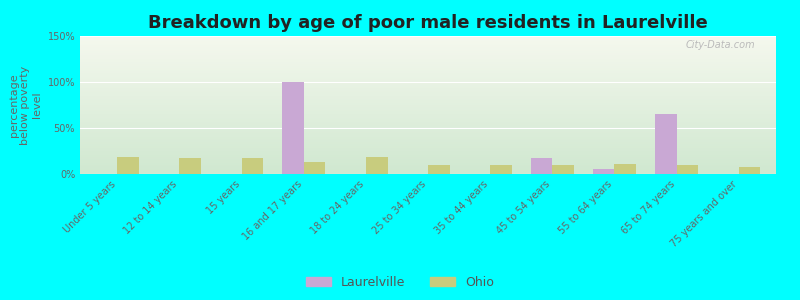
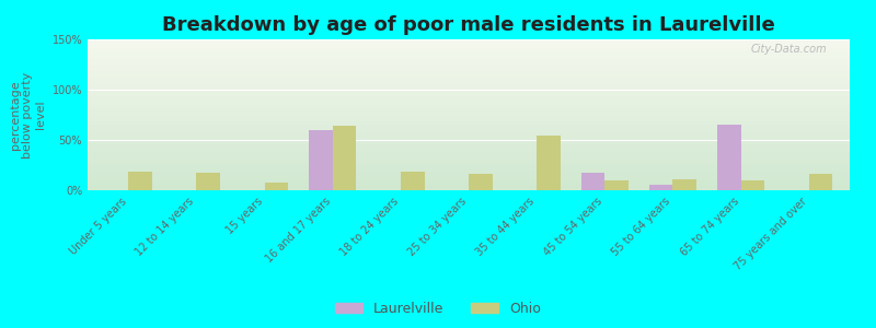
Ohio/15 years: 17% -> 8%
Laurelville/16 and 17 years: 100% -> 60%
Ohio/16 and 17 years: 13% -> 64%
Ohio/25 to 34 years: 10% -> 16%
Ohio/35 to 44 years: 10% -> 54%
Ohio/75 years and over: 8% -> 16%
